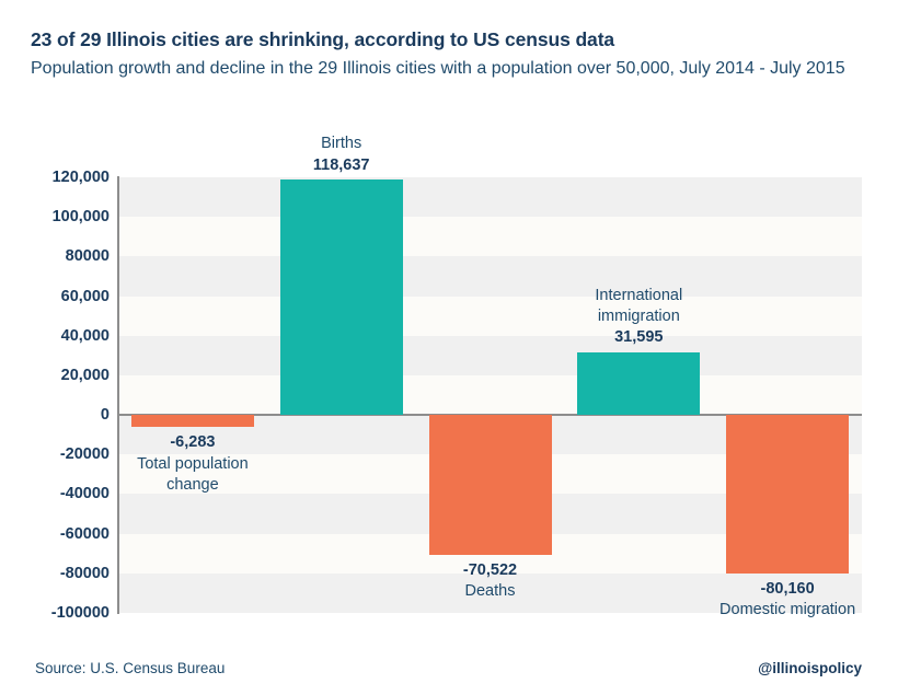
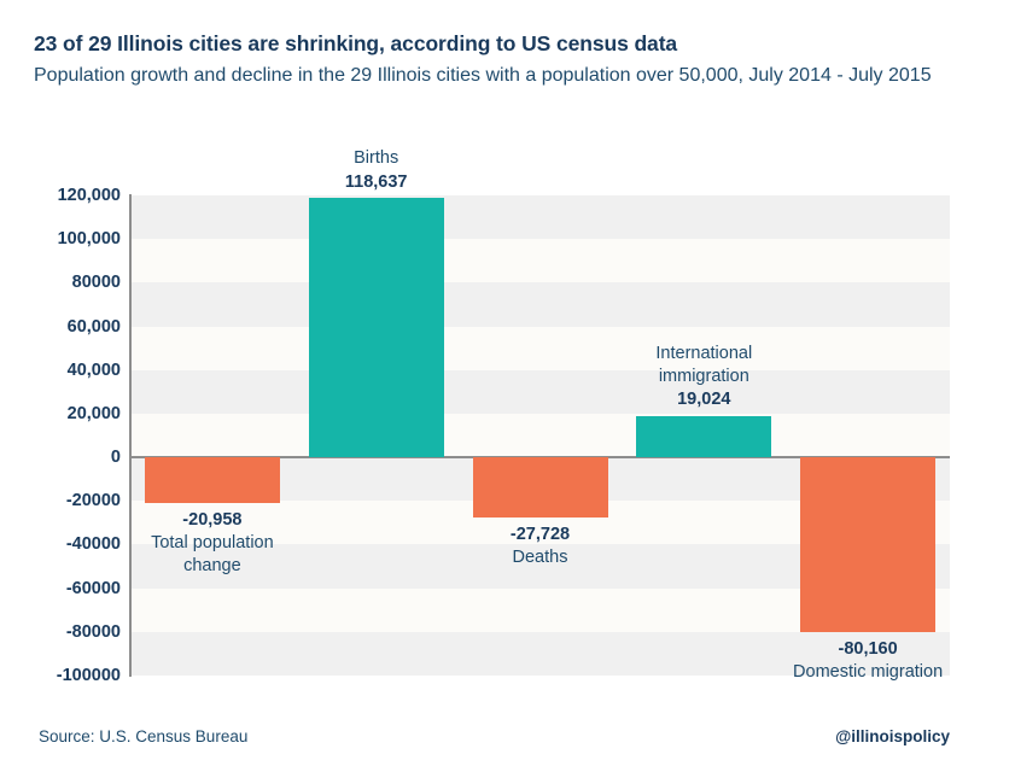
Total population change: -6,283 -> -20,958
Deaths: -70,522 -> -27,728
International immigration: 31,595 -> 19,024
